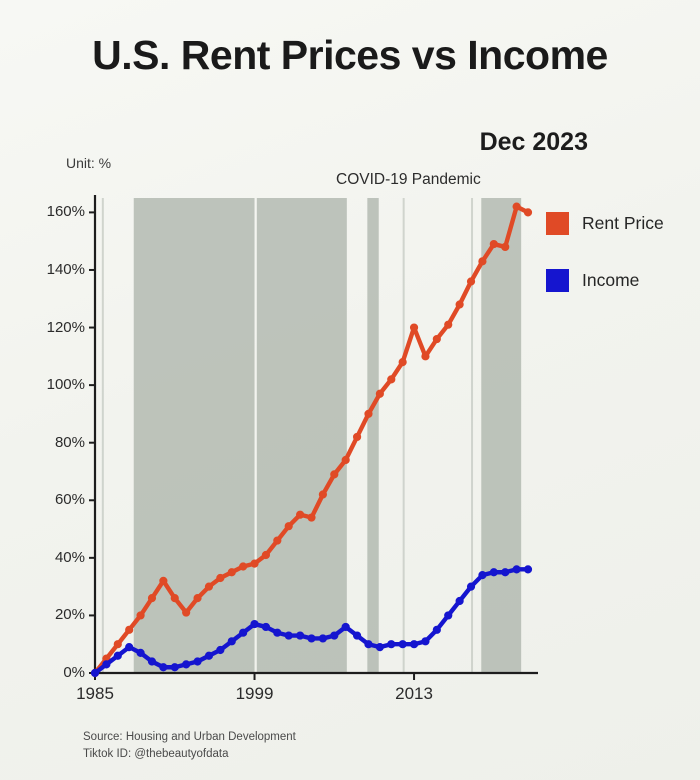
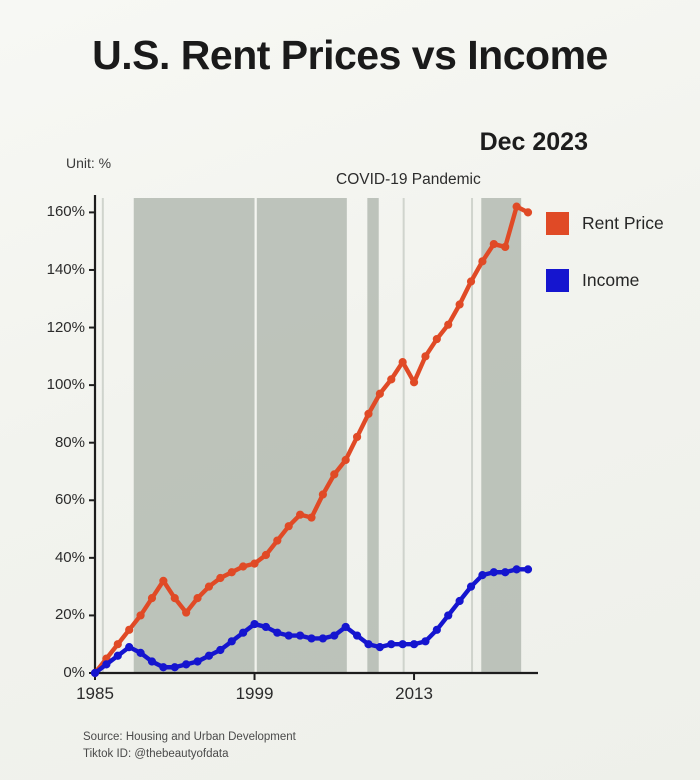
Rent Price/2013: 120% -> 101%
